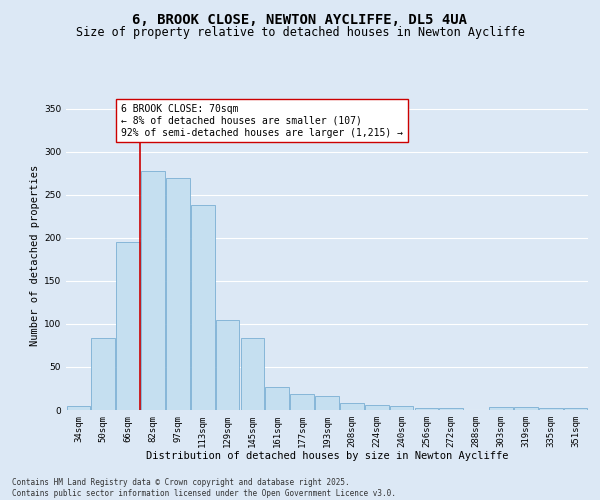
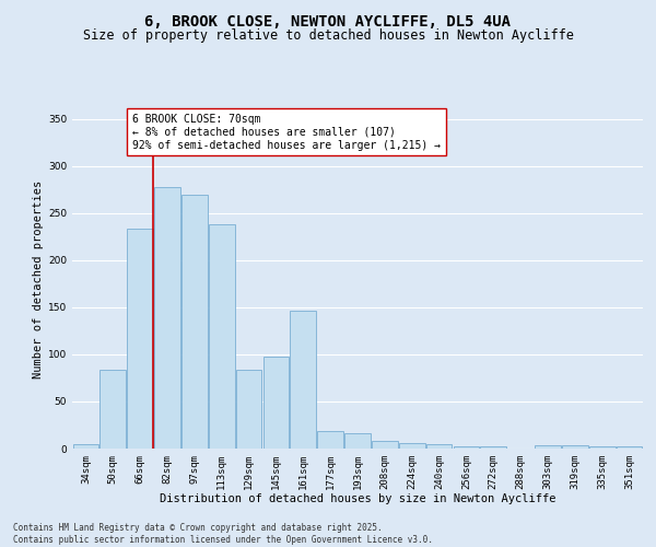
66sqm: 195 -> 234
129sqm: 104 -> 84
145sqm: 84 -> 98
161sqm: 27 -> 146
